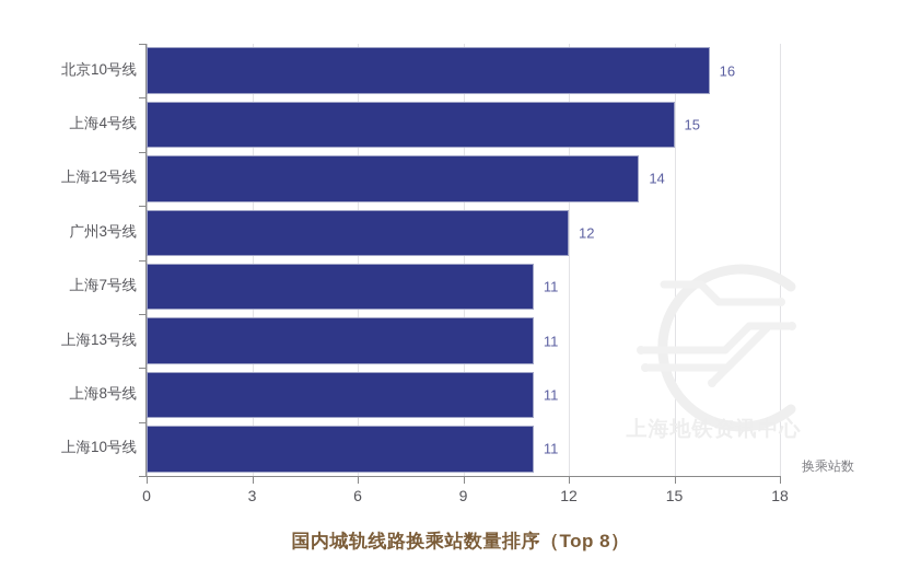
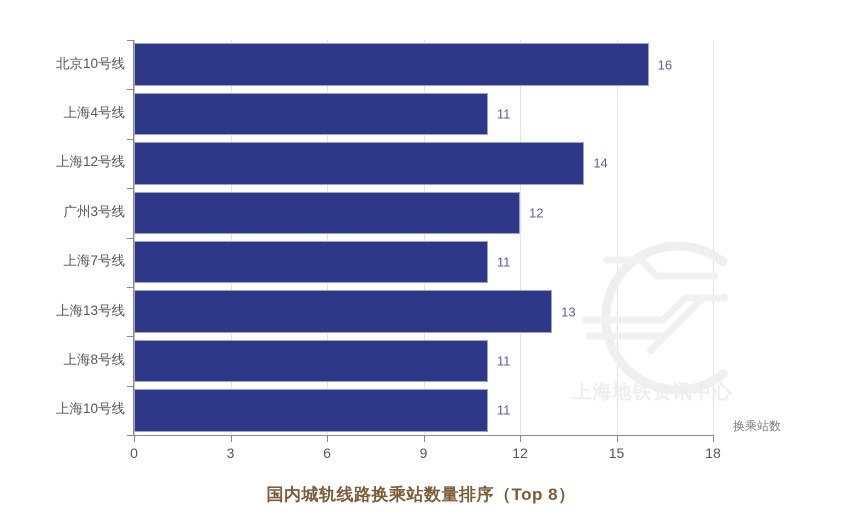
上海4号线: 15 -> 11
上海13号线: 11 -> 13
